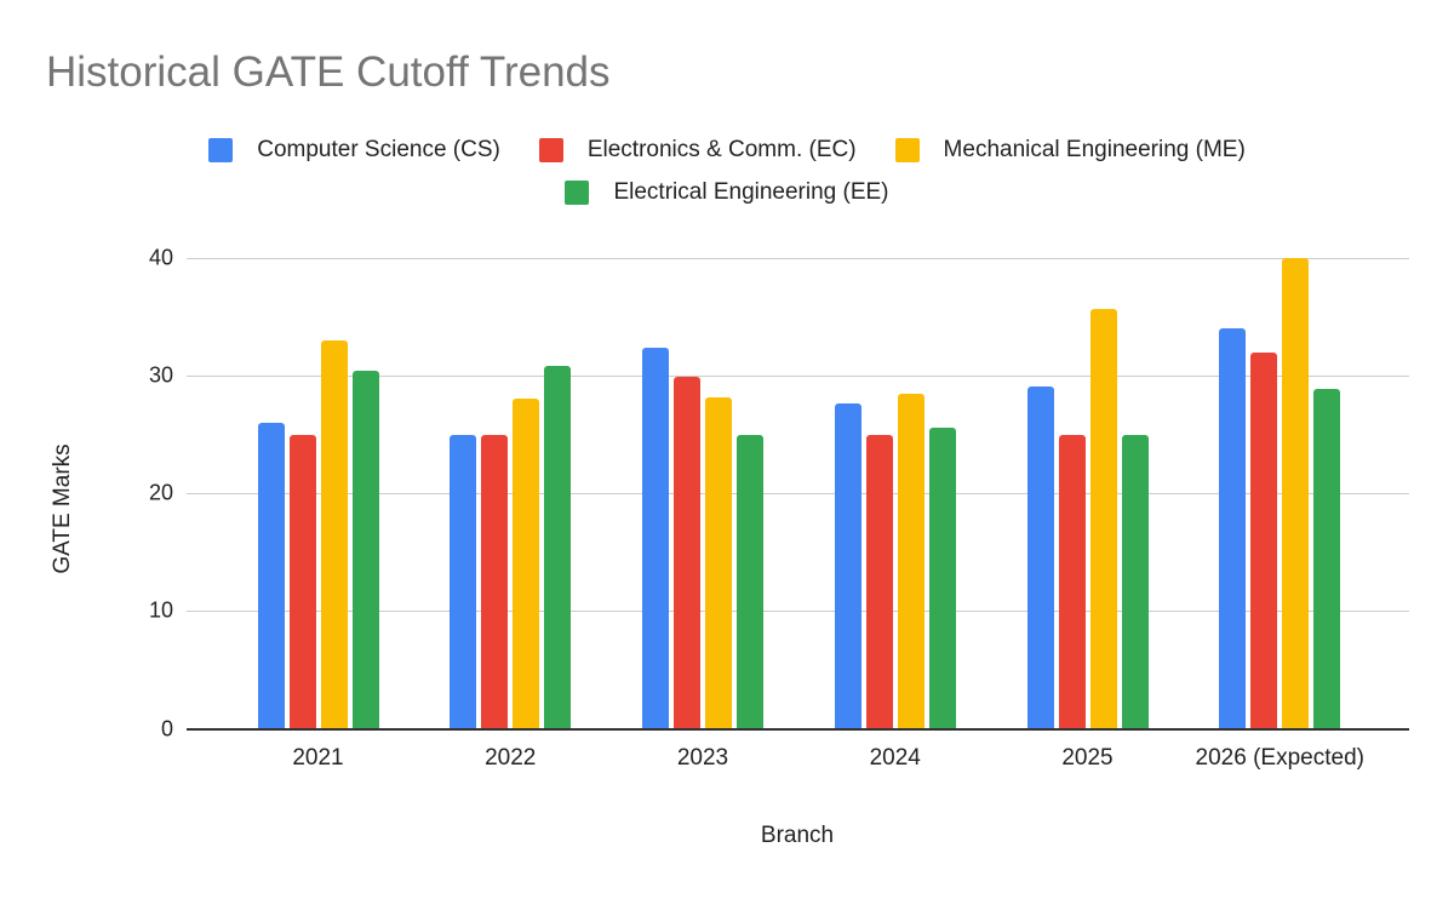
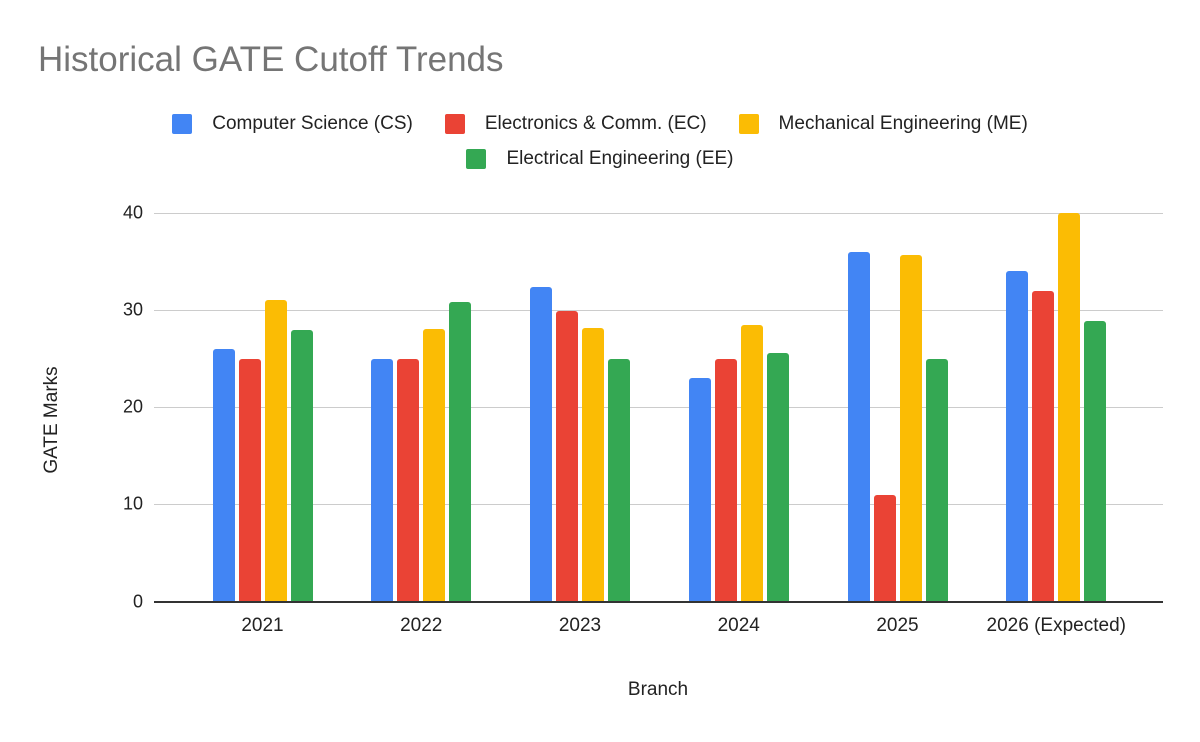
Mechanical Engineering (ME)/2021: 33 -> 31
Electrical Engineering (EE)/2021: 30 -> 28
Computer Science (CS)/2024: 28 -> 23
Computer Science (CS)/2025: 29 -> 36
Electronics & Comm. (EC)/2025: 25 -> 11
